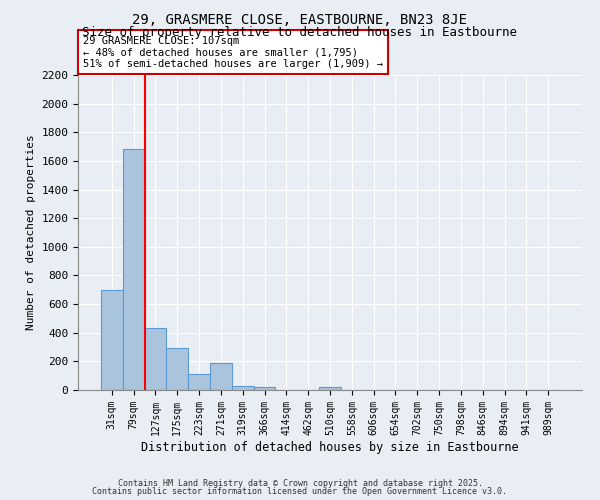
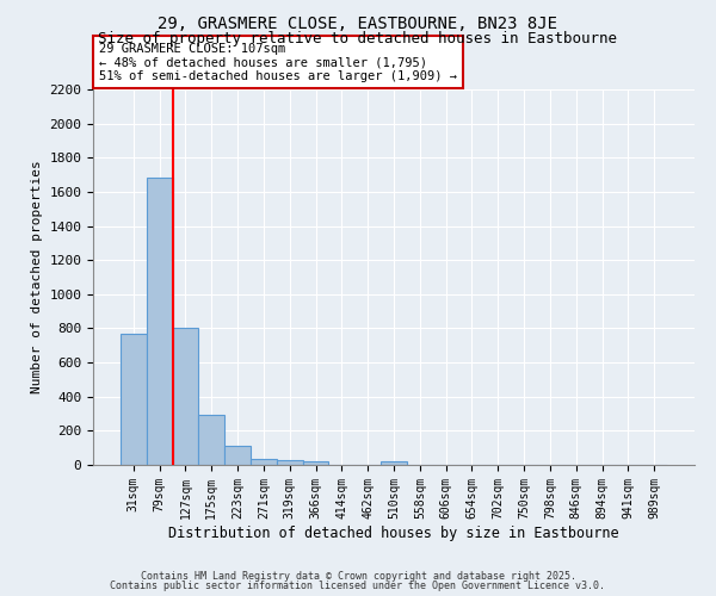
31sqm: 700 -> 770
127sqm: 430 -> 800
271sqm: 190 -> 40
